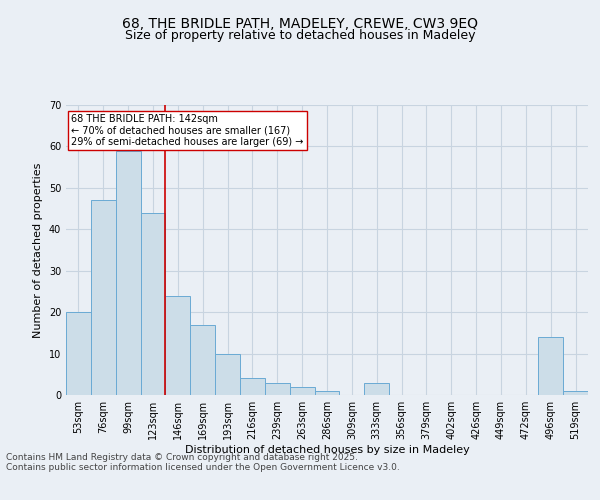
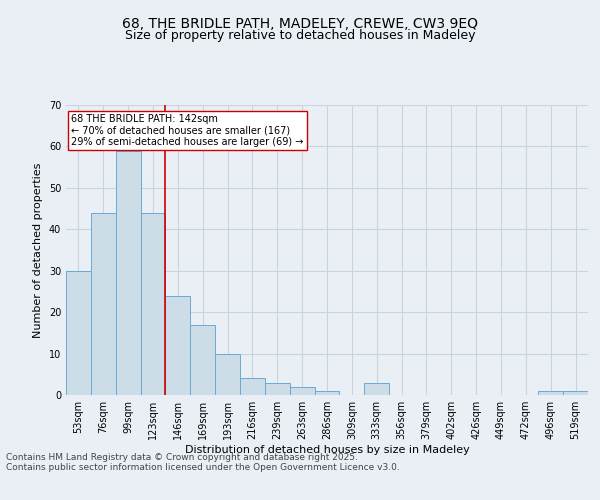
53sqm: 20 -> 30
76sqm: 47 -> 44
496sqm: 14 -> 1
